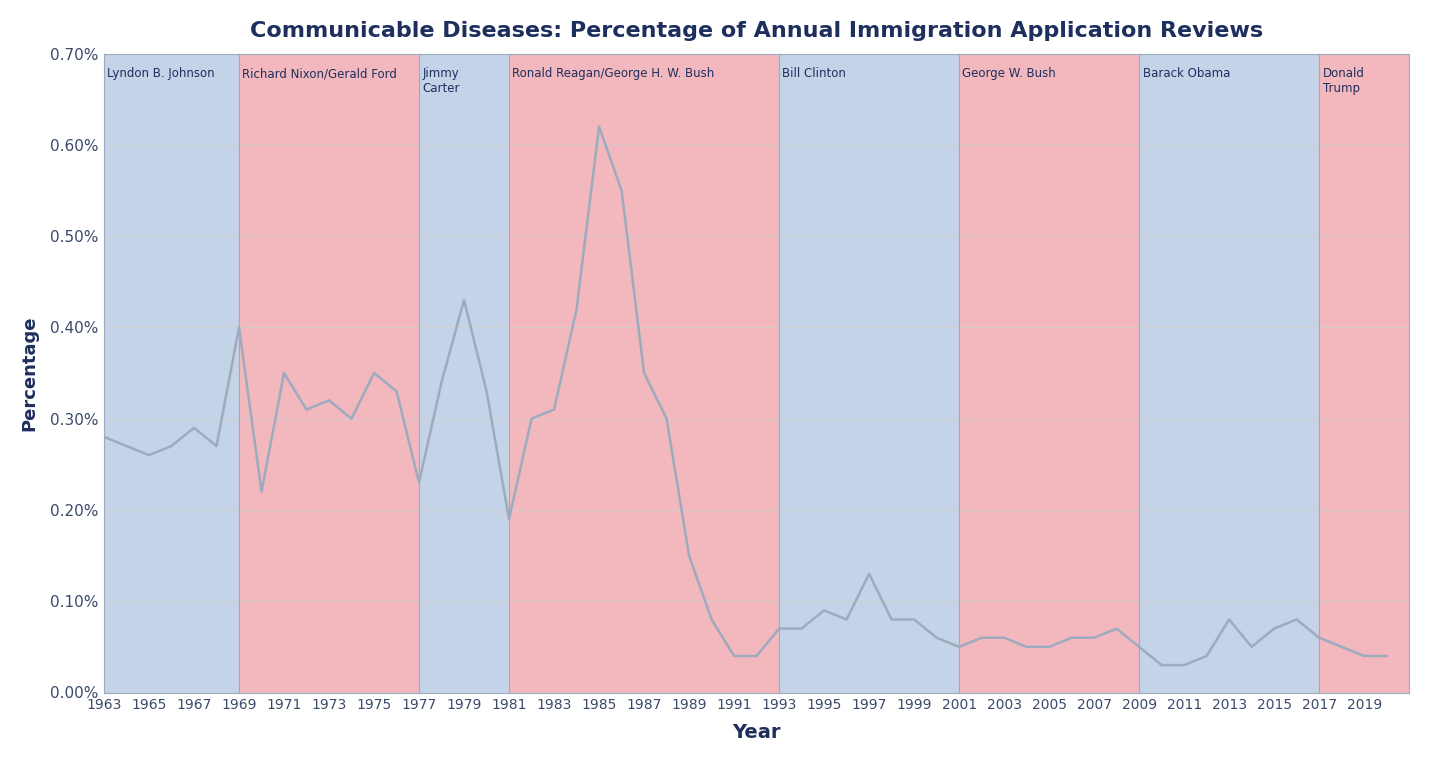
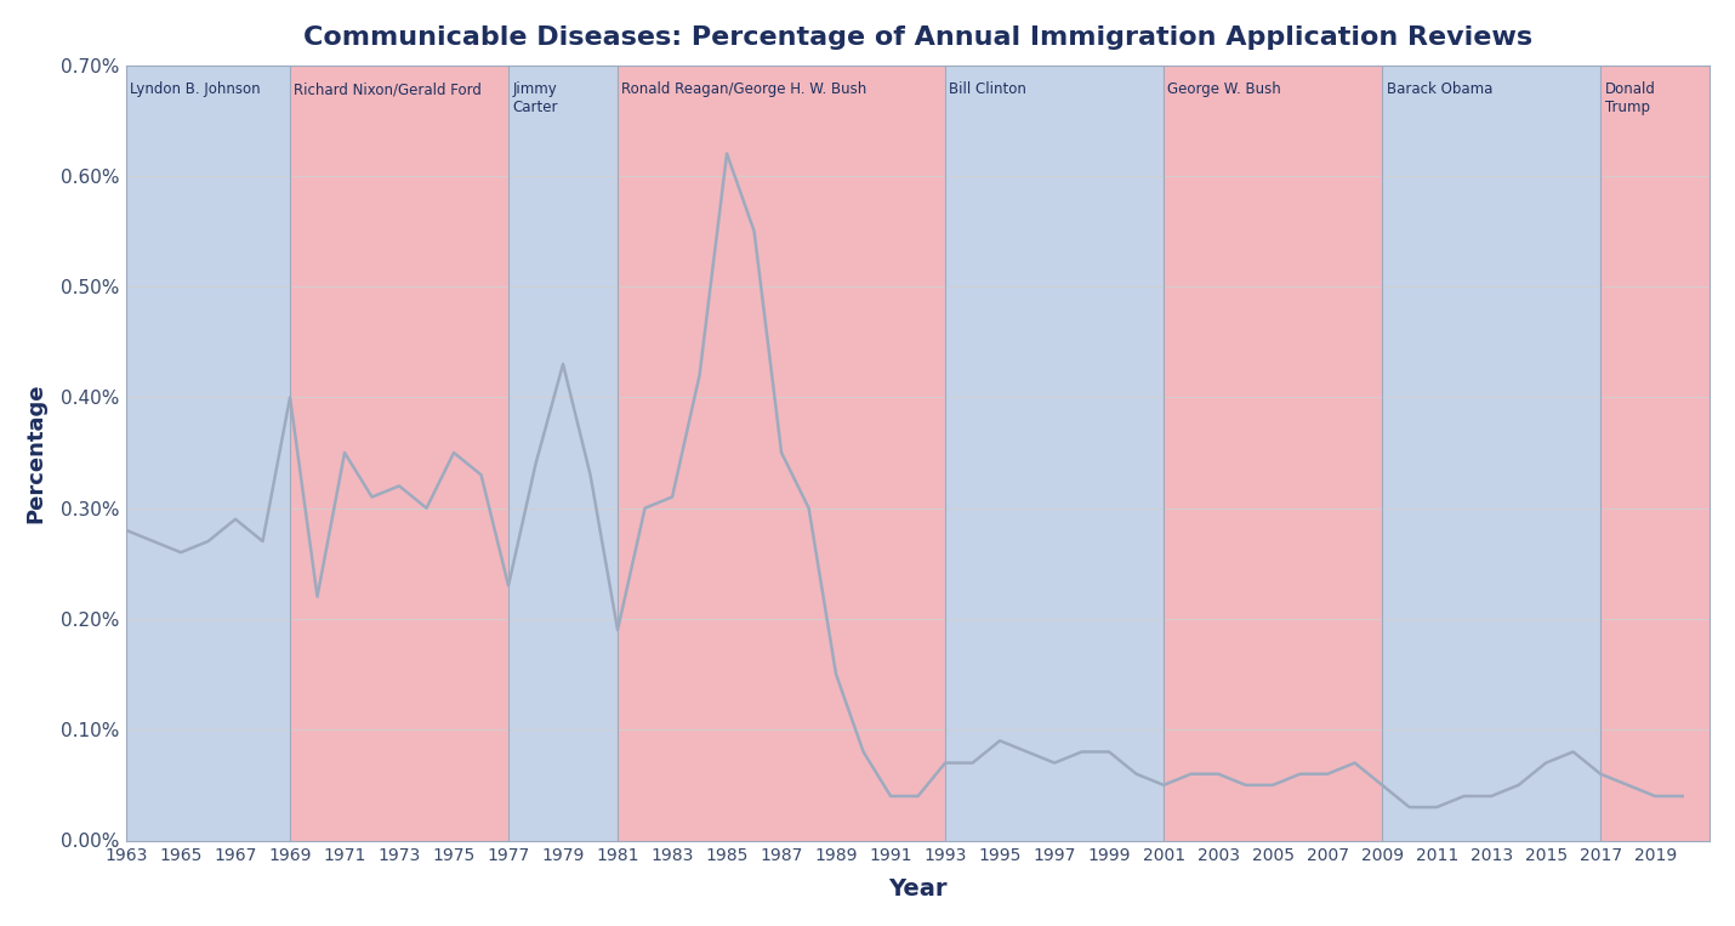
1997: 0.13% -> 0.07%
2013: 0.08% -> 0.04%
